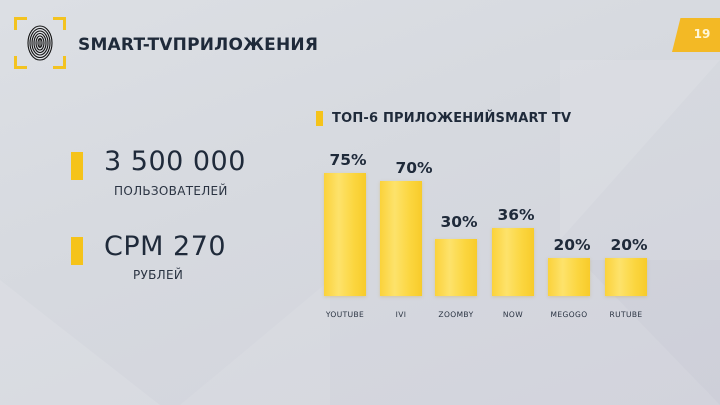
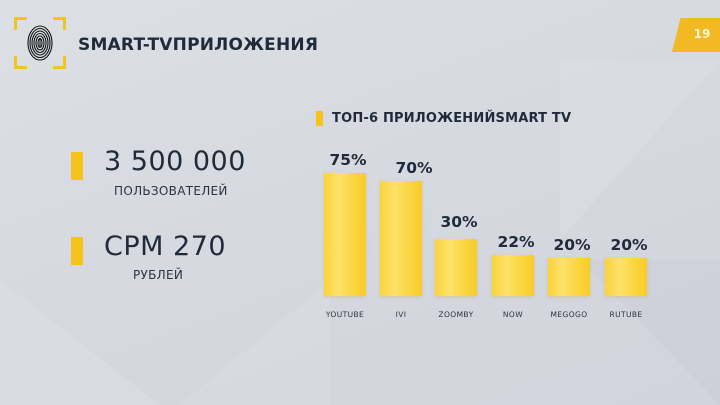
NOW: 36% -> 22%
